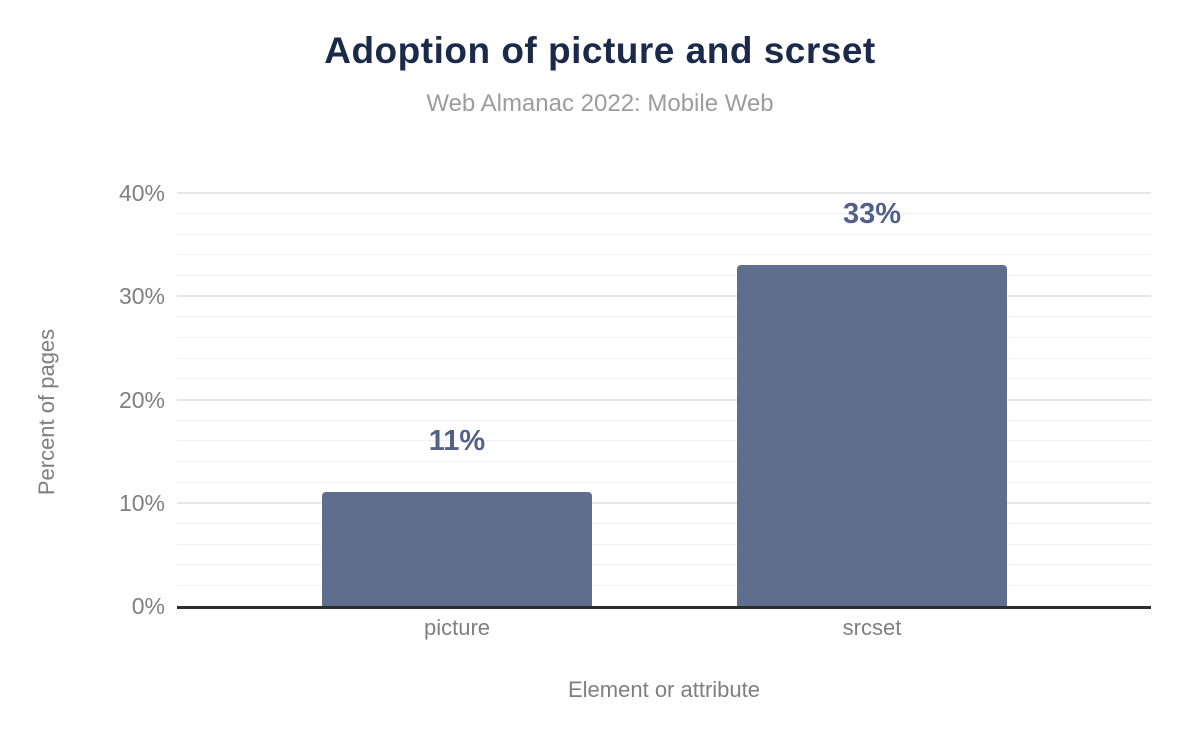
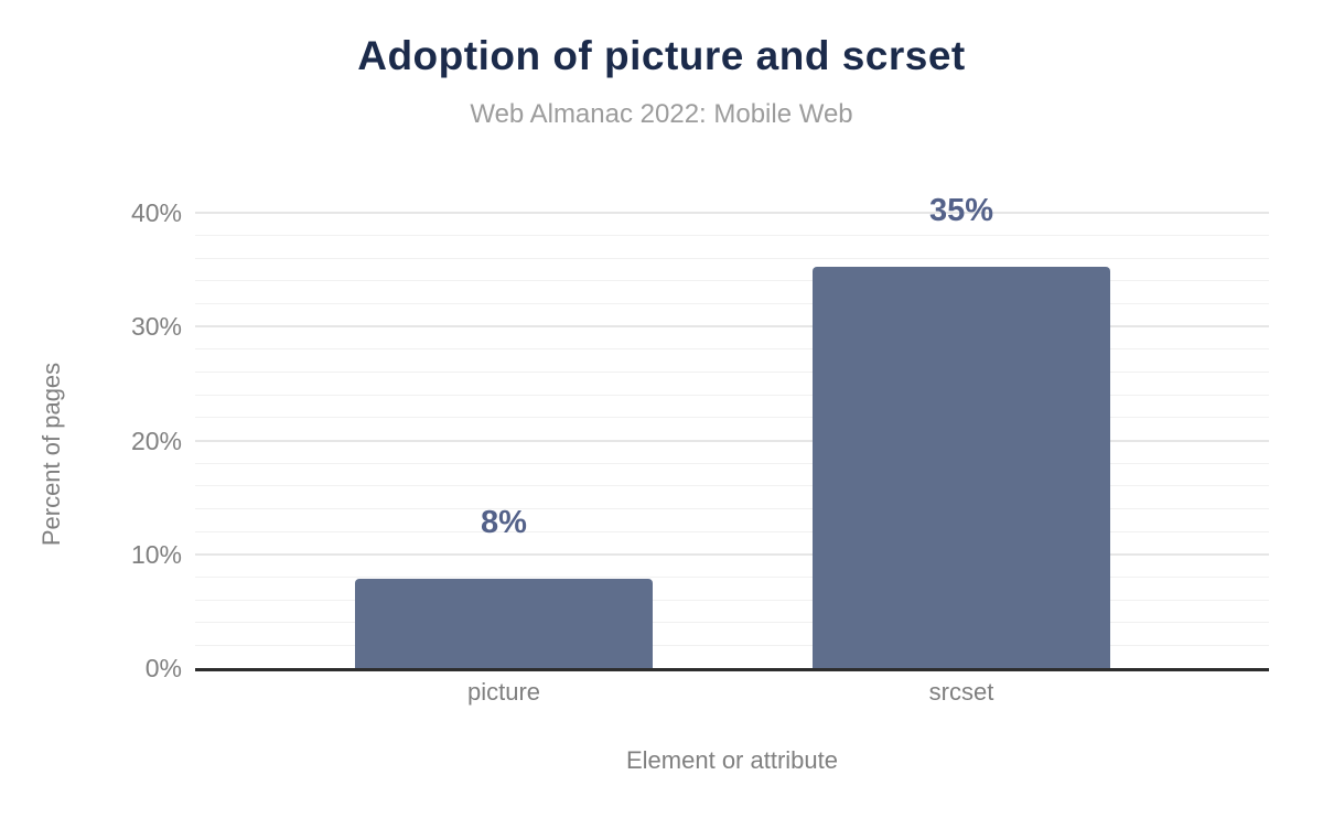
picture: 11% -> 8%
srcset: 33% -> 35%
